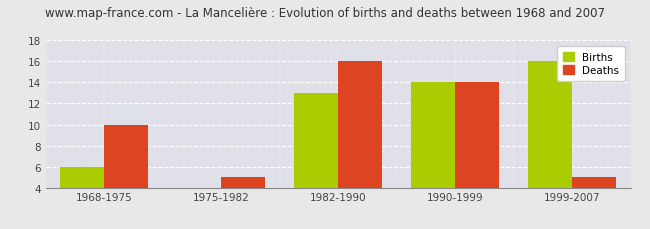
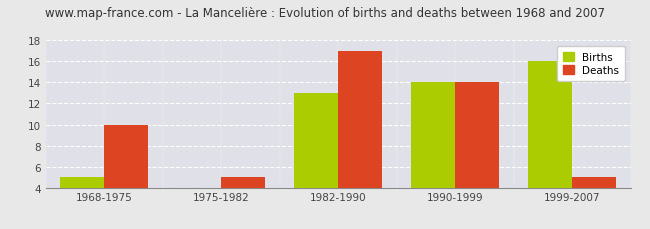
Births/1968-1975: 6 -> 5
Deaths/1982-1990: 16 -> 17
